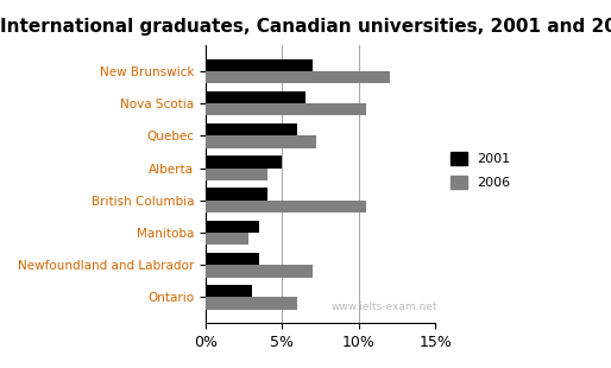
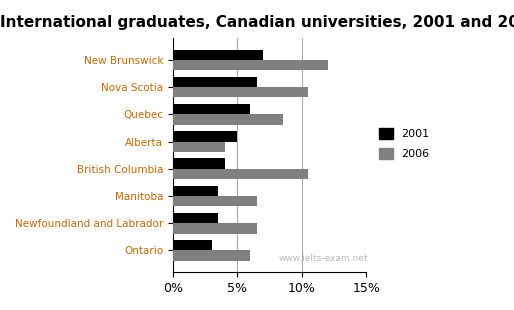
2006/Quebec: 7.2% -> 8.5%
2006/Manitoba: 2.8% -> 6.5%
2006/Newfoundland and Labrador: 7.0% -> 6.5%
